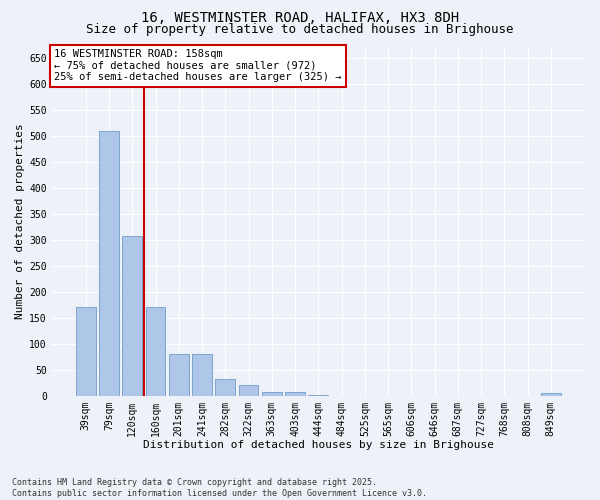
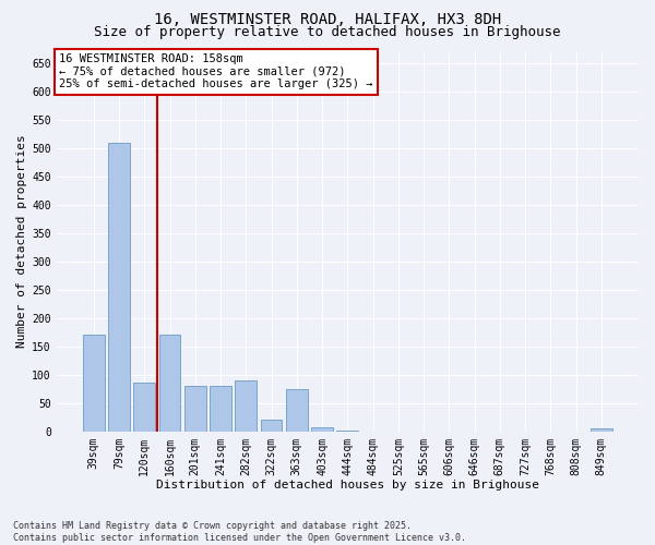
120sqm: 308 -> 86
282sqm: 33 -> 90
363sqm: 8 -> 74
